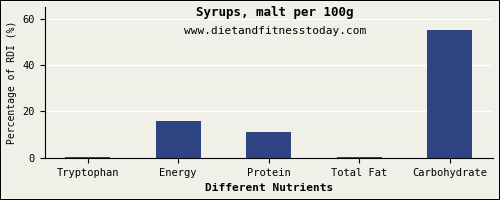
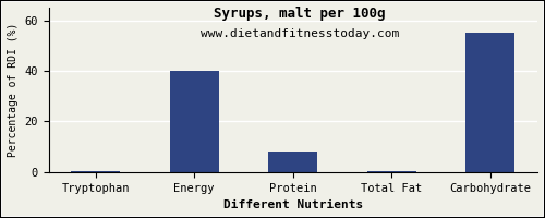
Energy: 16.0 -> 40.0
Protein: 11.0 -> 8.0
